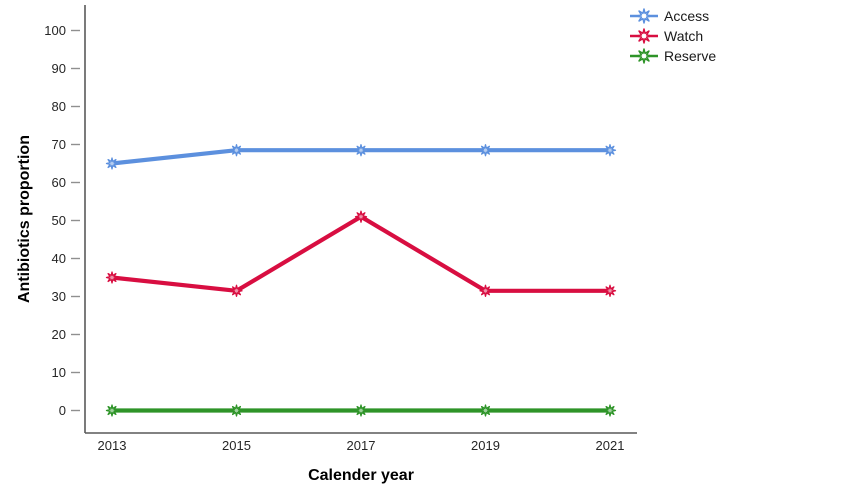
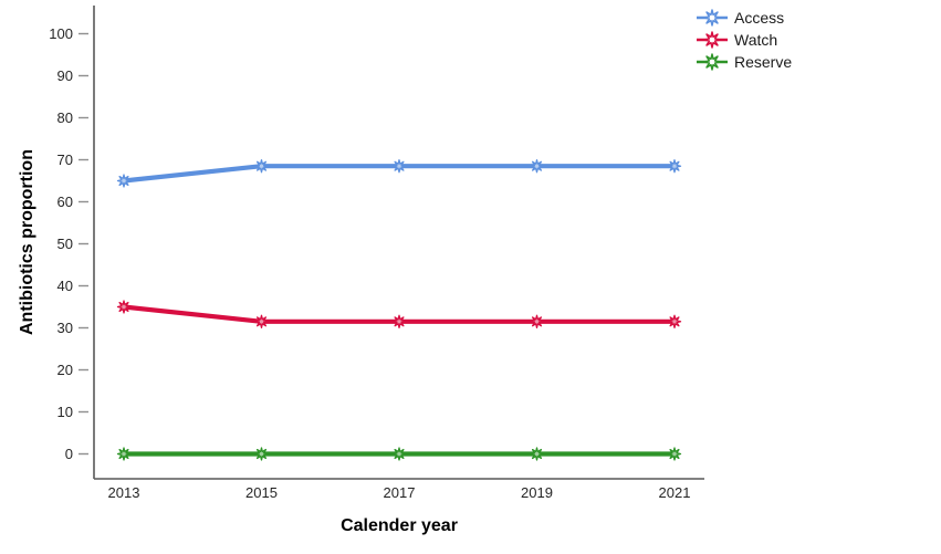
Watch/2017: 51 -> 32
